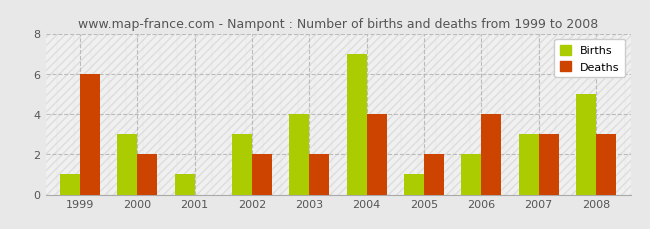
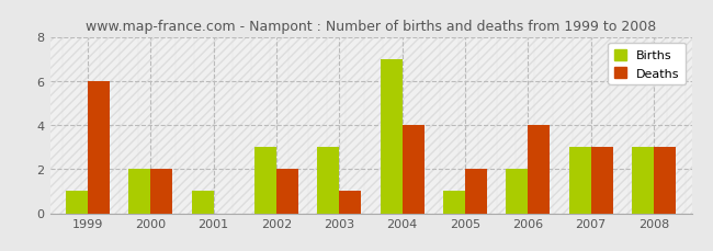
Births/2000: 3 -> 2
Births/2003: 4 -> 3
Deaths/2003: 2 -> 1
Births/2008: 5 -> 3
